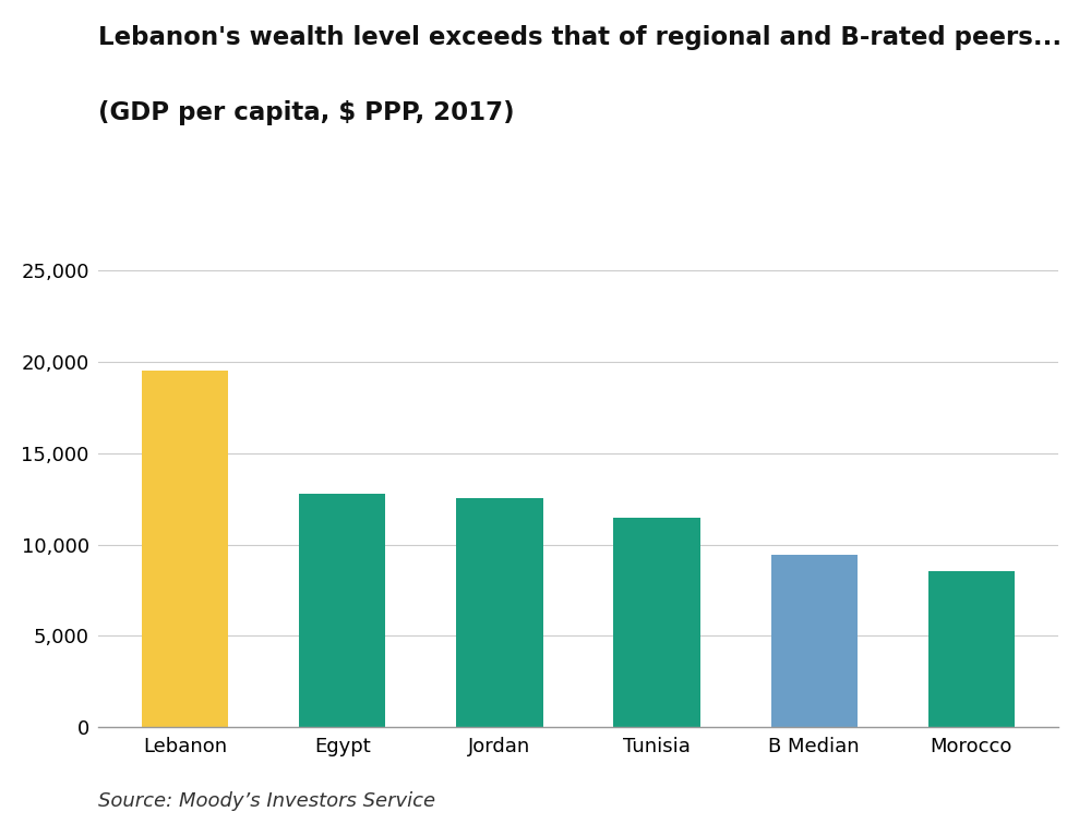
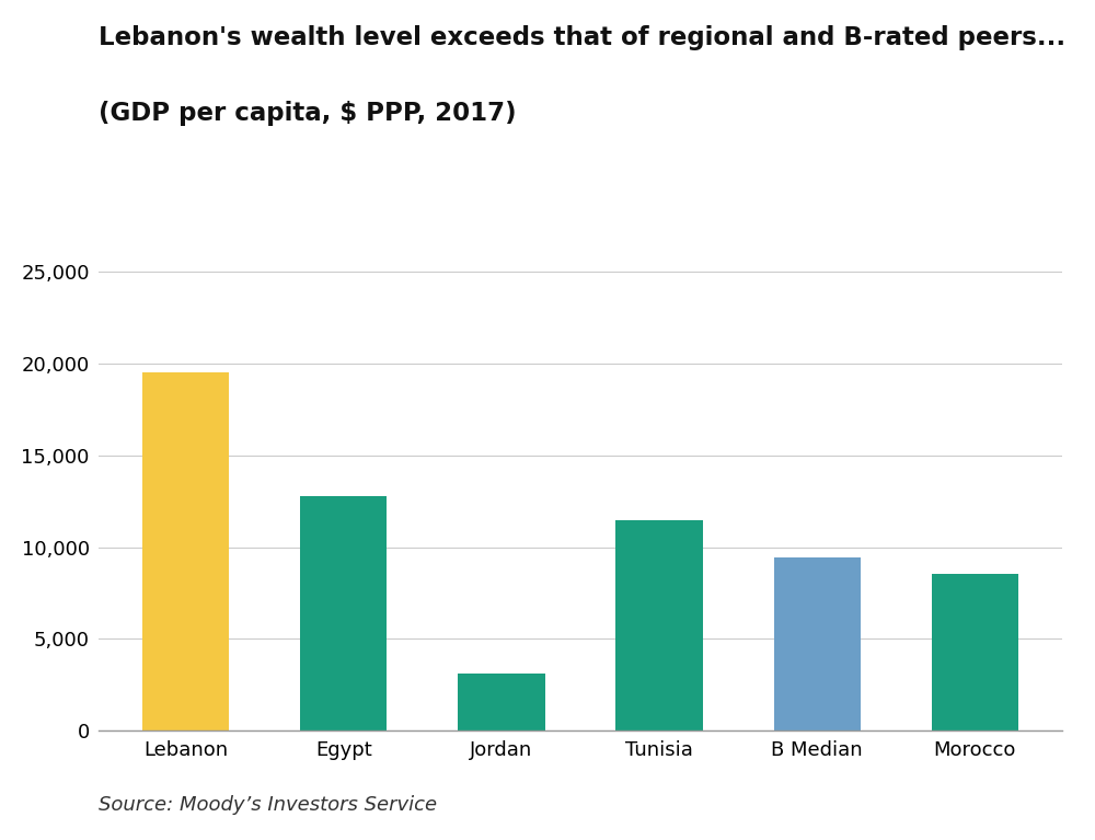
Jordan: 12,600 -> 3,100
